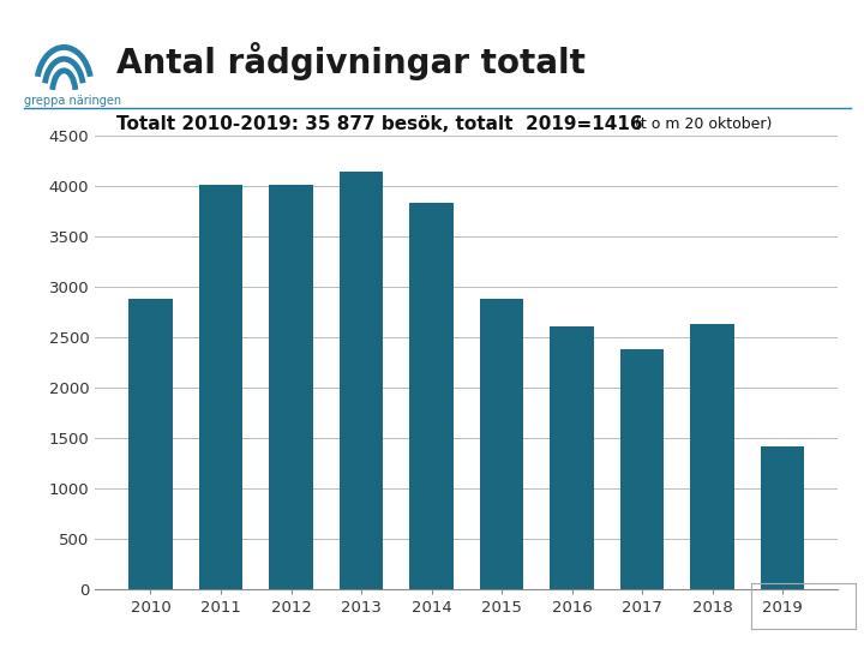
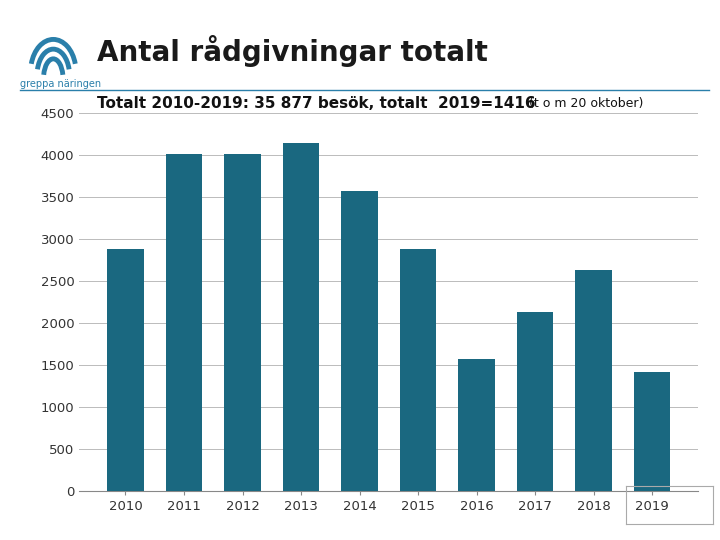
2014: 3840 -> 3580
2016: 2610 -> 1580
2017: 2390 -> 2140
